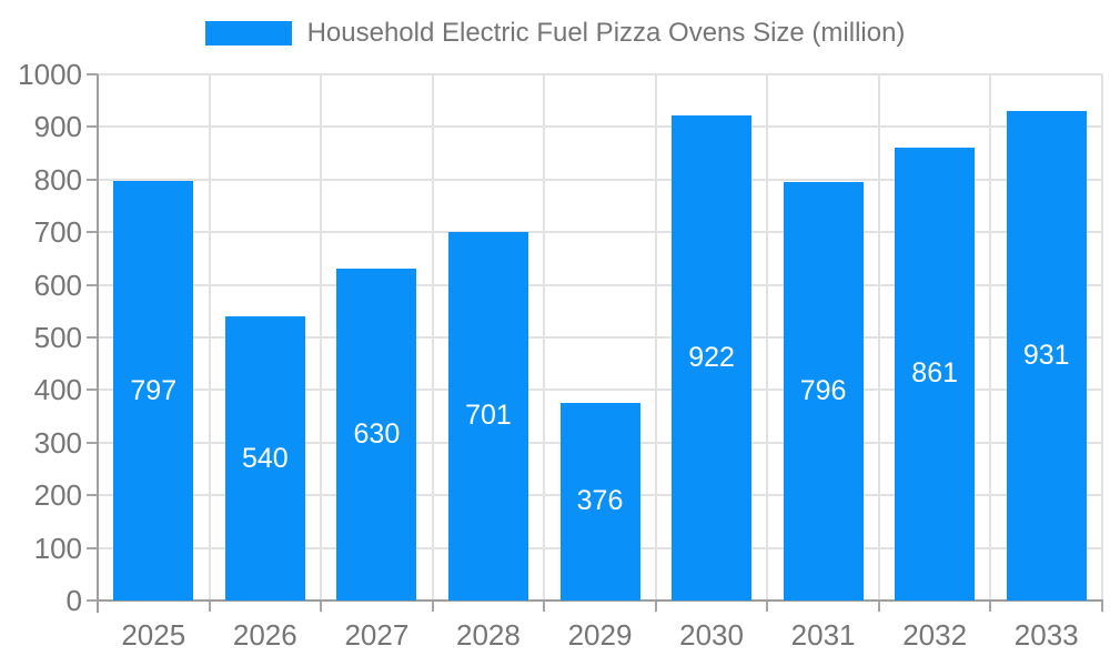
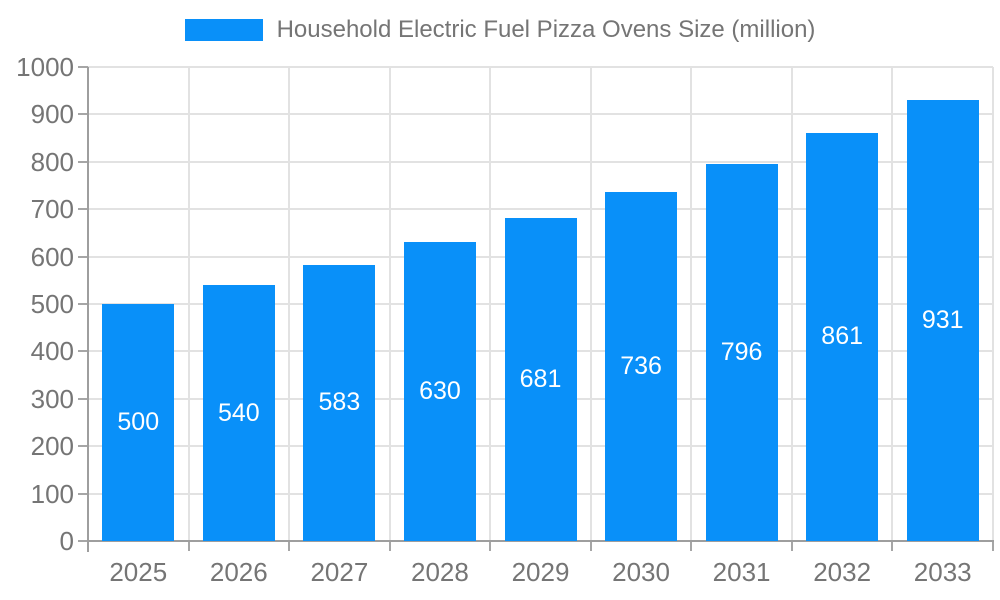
2025: 797 -> 500
2027: 630 -> 583
2028: 701 -> 630
2029: 376 -> 681
2030: 922 -> 736
